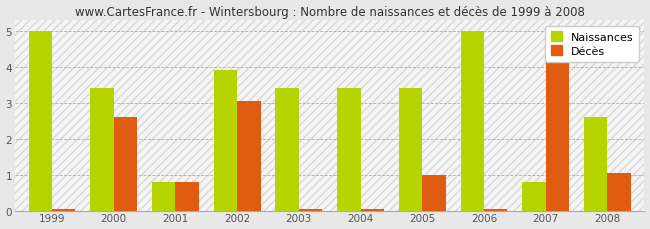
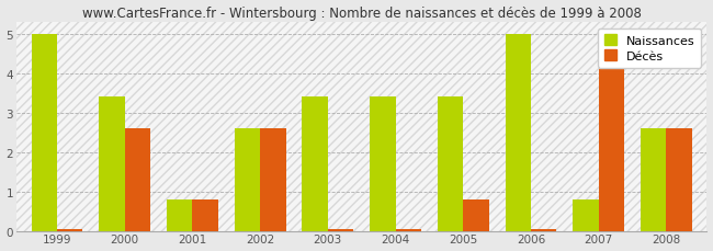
Naissances/2002: 3.9 -> 2.6
Décès/2002: 3.05 -> 2.60
Décès/2005: 1.00 -> 0.80
Décès/2008: 1.05 -> 2.60
